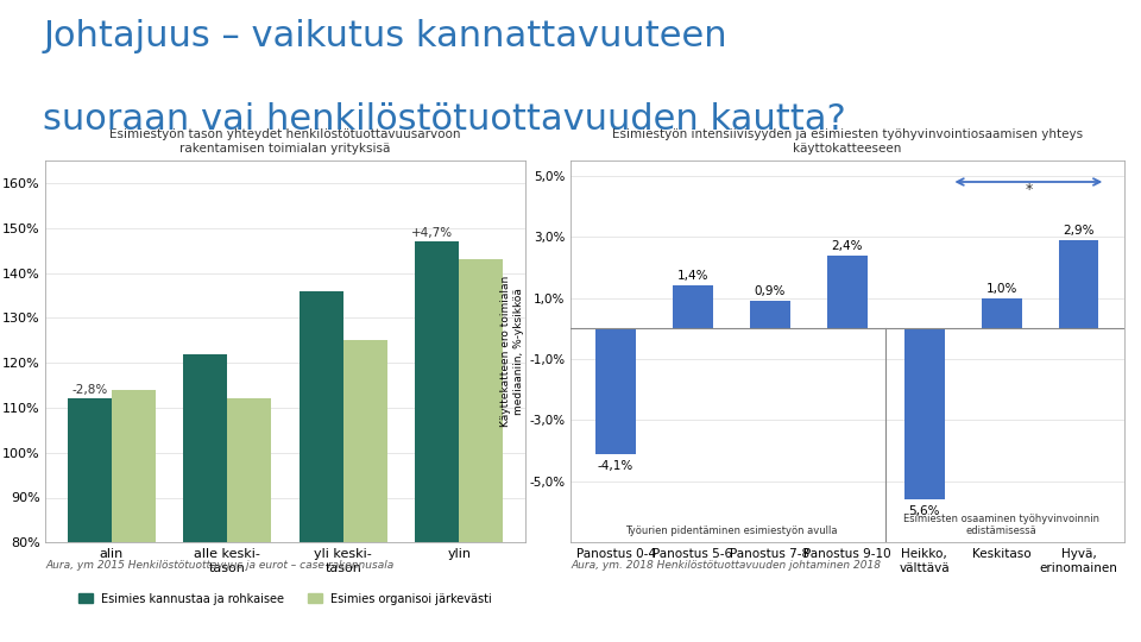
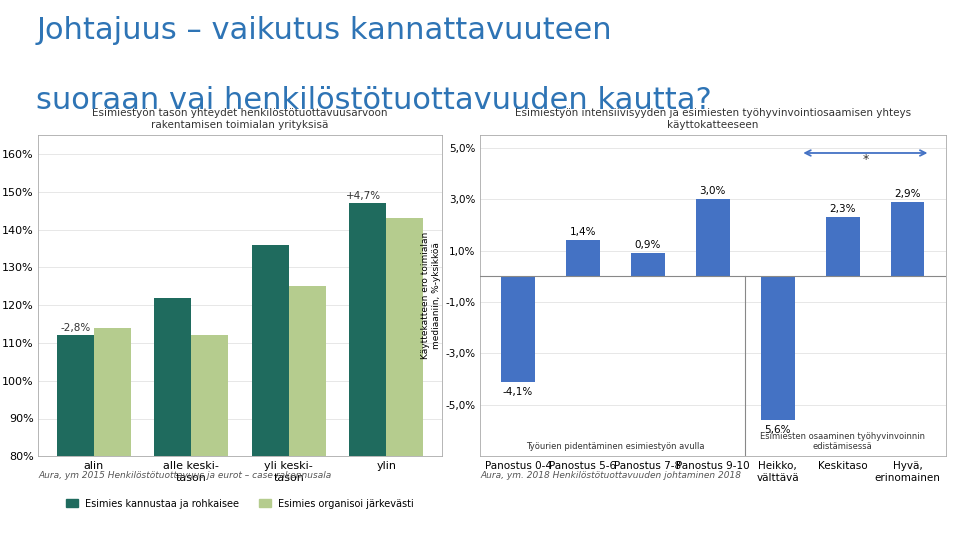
Panostus 9-10: 2,4% -> 3,0%
Keskitaso: 1,0% -> 2,3%
